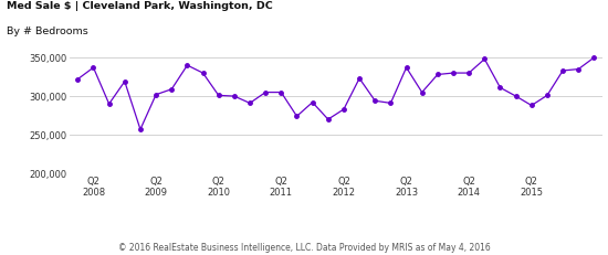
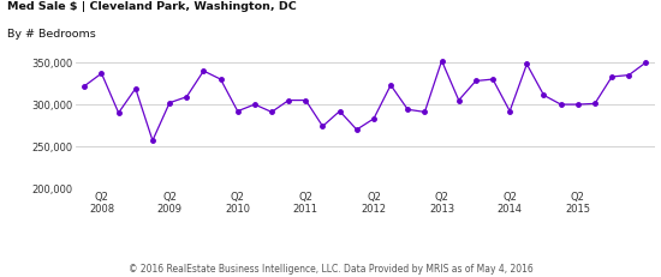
Q2 2010: 301,000 -> 292,000
Q2 2013: 337,000 -> 352,000
Q2 2014: 330,000 -> 292,000
Q2 2015: 288,000 -> 300,000
